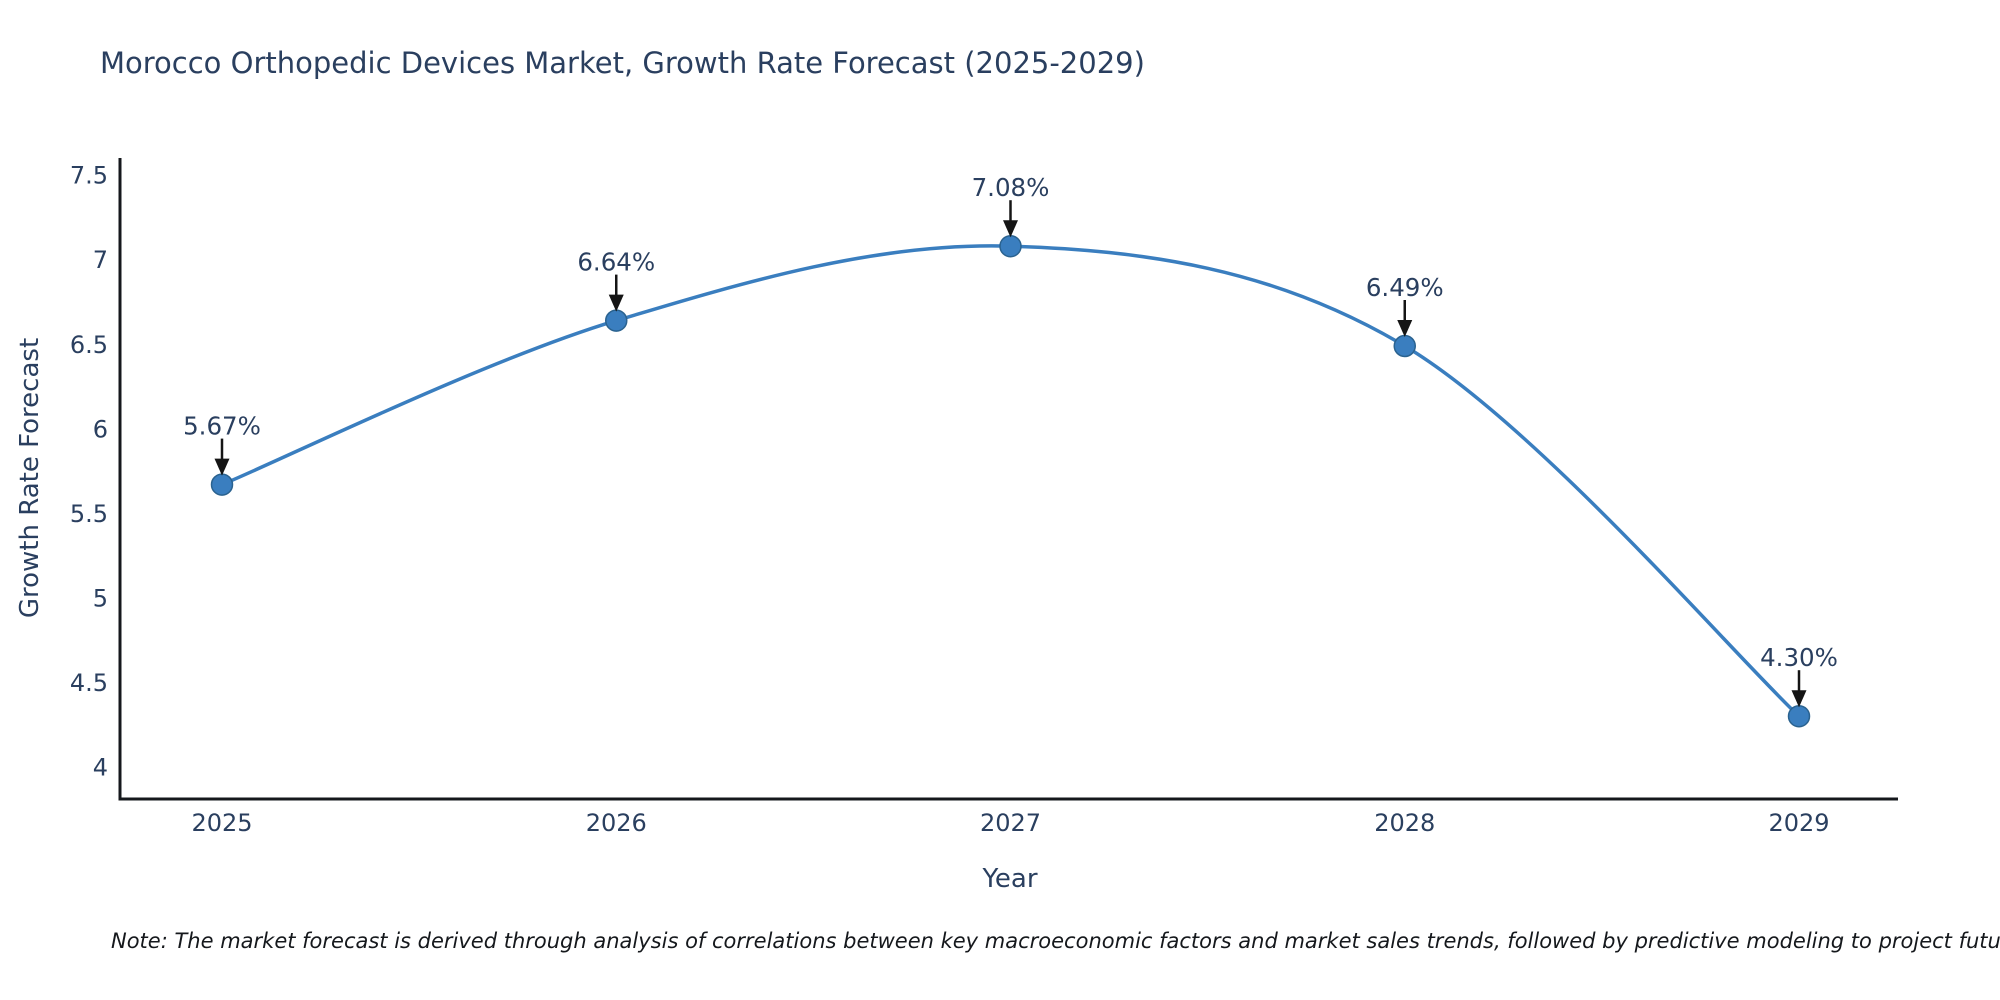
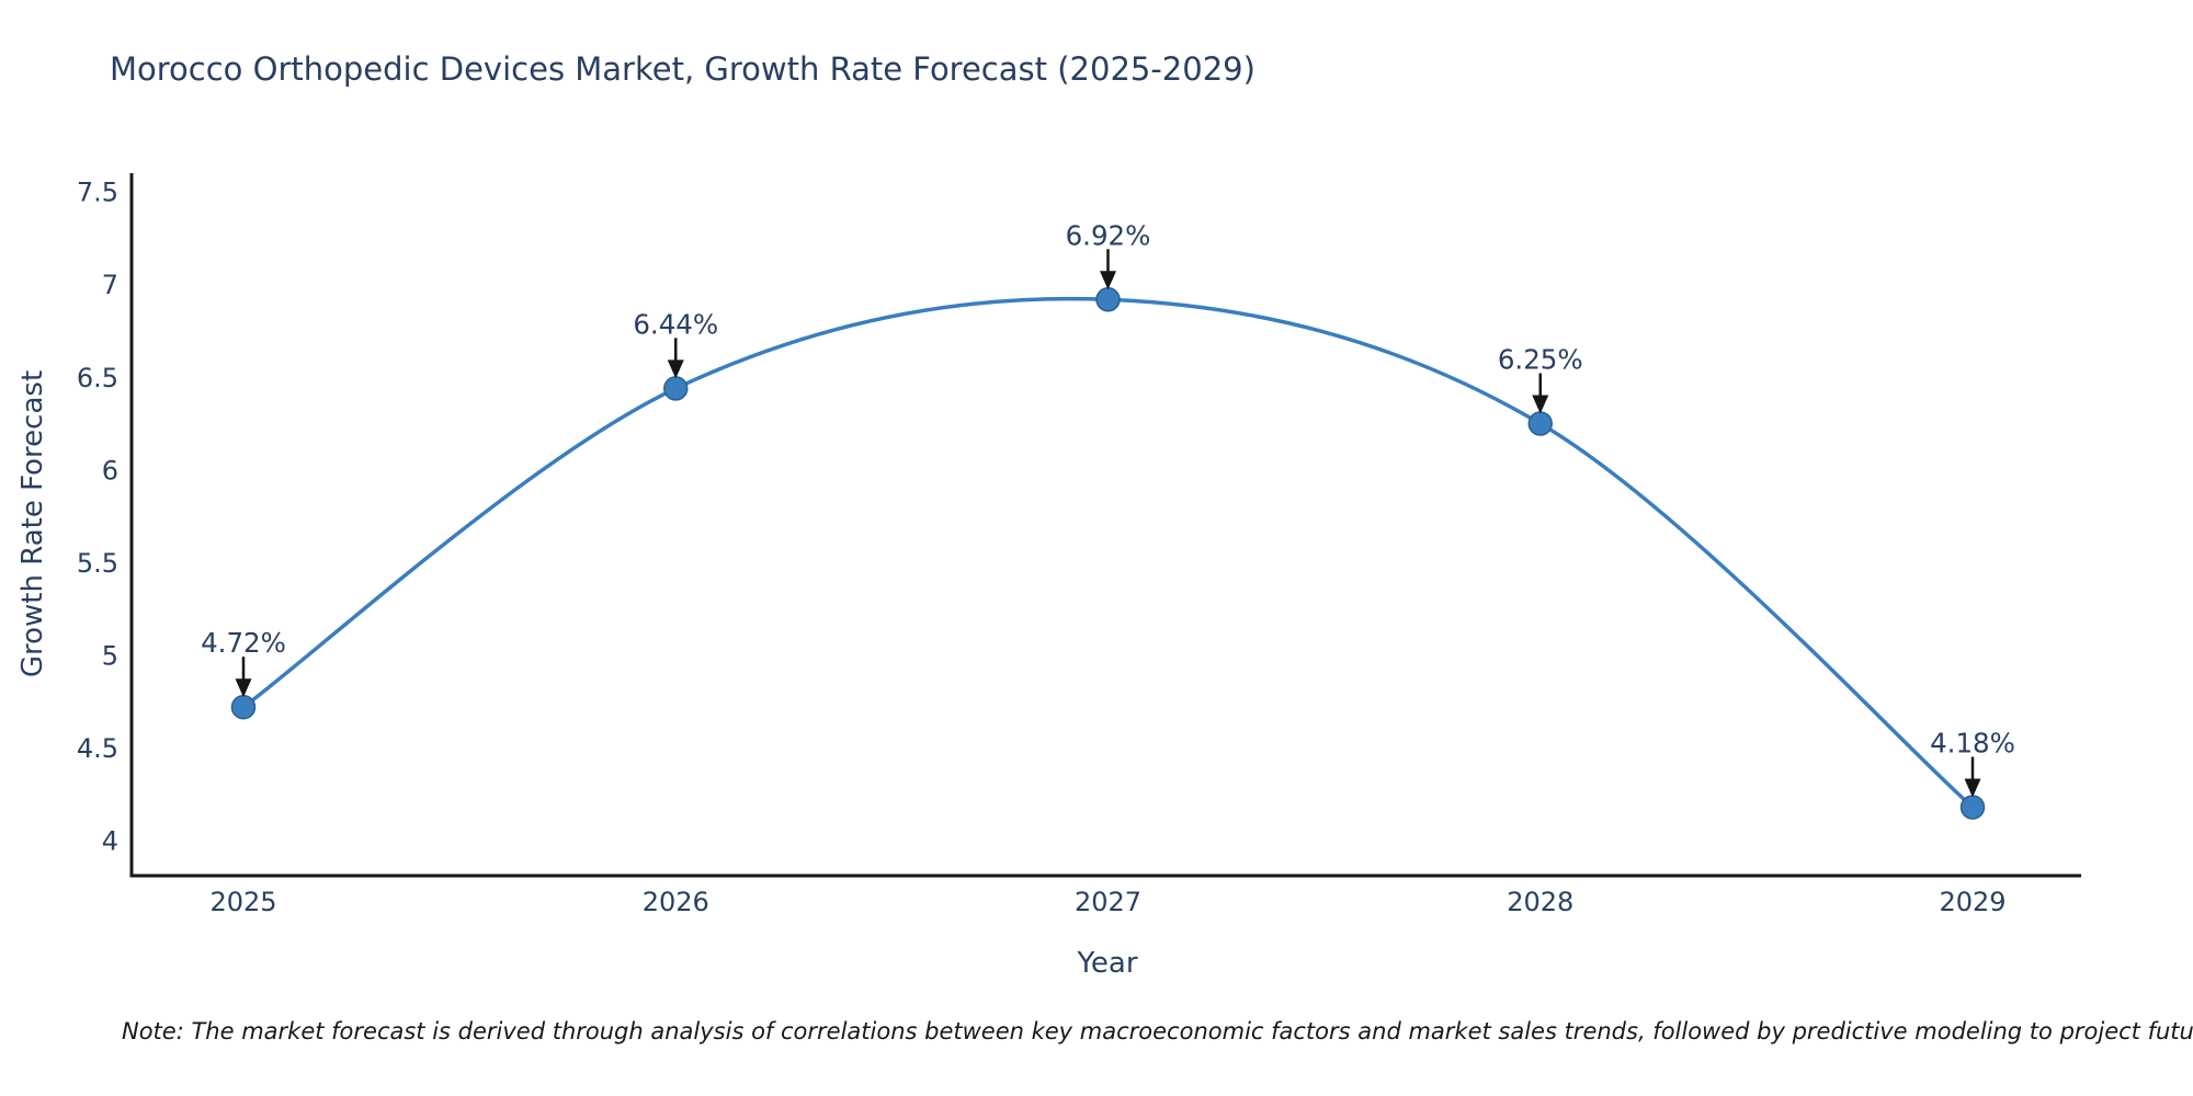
2025: 5.67% -> 4.72%
2026: 6.64% -> 6.44%
2027: 7.08% -> 6.92%
2028: 6.49% -> 6.25%
2029: 4.30% -> 4.18%
